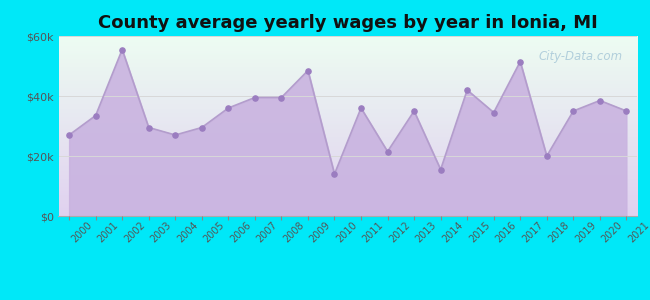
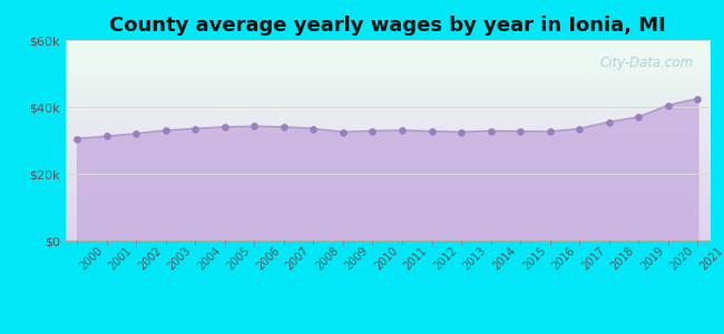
2000: $27.0k -> $30.5k
2001: $33.5k -> $31.2k
2002: $55.5k -> $32.0k
2003: $29.5k -> $33.0k
2004: $27.0k -> $33.5k
2005: $29.5k -> $34.0k
2006: $36.0k -> $34.2k
2007: $39.5k -> $34.0k
2008: $39.5k -> $33.5k
2009: $48.5k -> $32.5k
2010: $14.0k -> $32.8k
2011: $36.0k -> $33.0k
2012: $21.5k -> $32.7k
2013: $35.0k -> $32.5k
2014: $15.5k -> $32.8k
2015: $42.0k -> $32.7k
2016: $34.5k -> $32.6k
2017: $51.5k -> $33.5k
2018: $20.0k -> $35.5k
2019: $35.0k -> $37.0k
2020: $38.5k -> $40.5k
2021: $35.0k -> $42.5k
